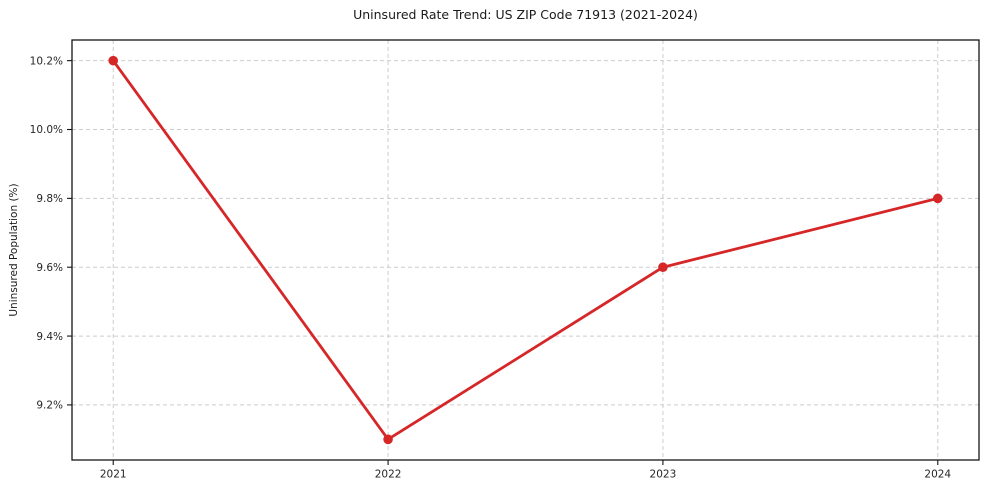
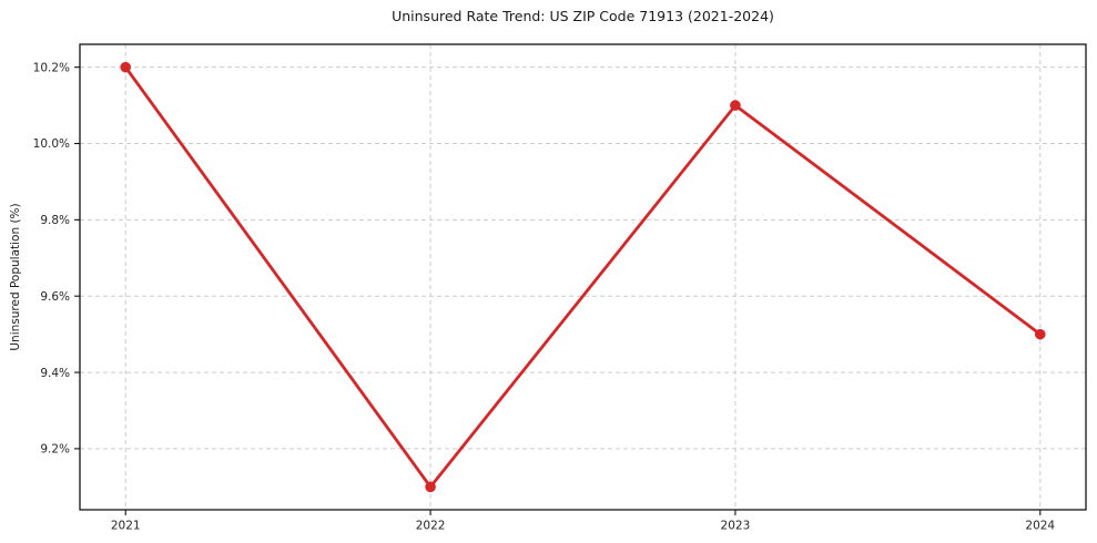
2023: 9.6% -> 10.1%
2024: 9.8% -> 9.5%
